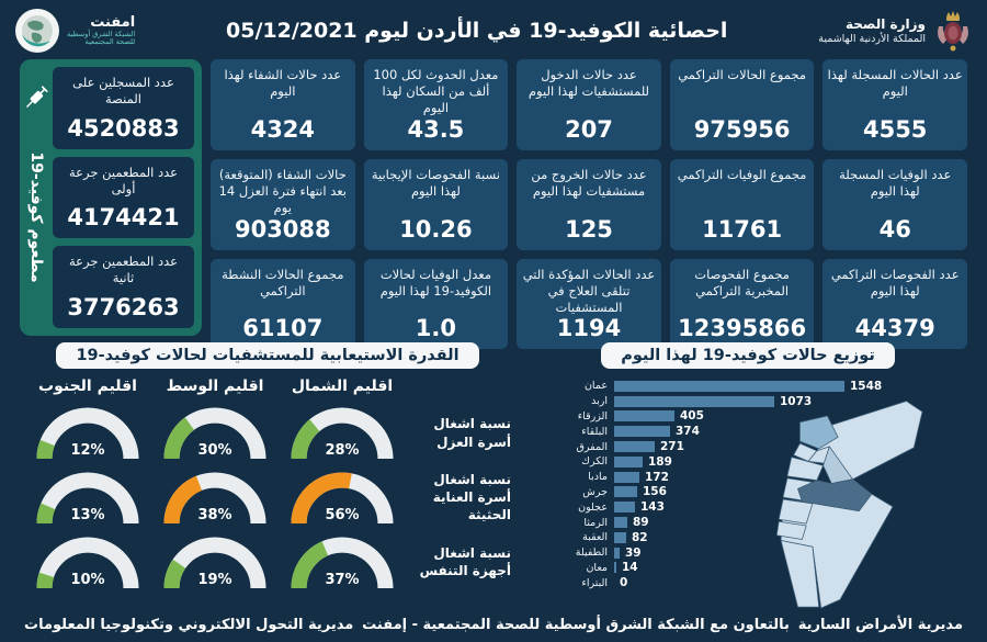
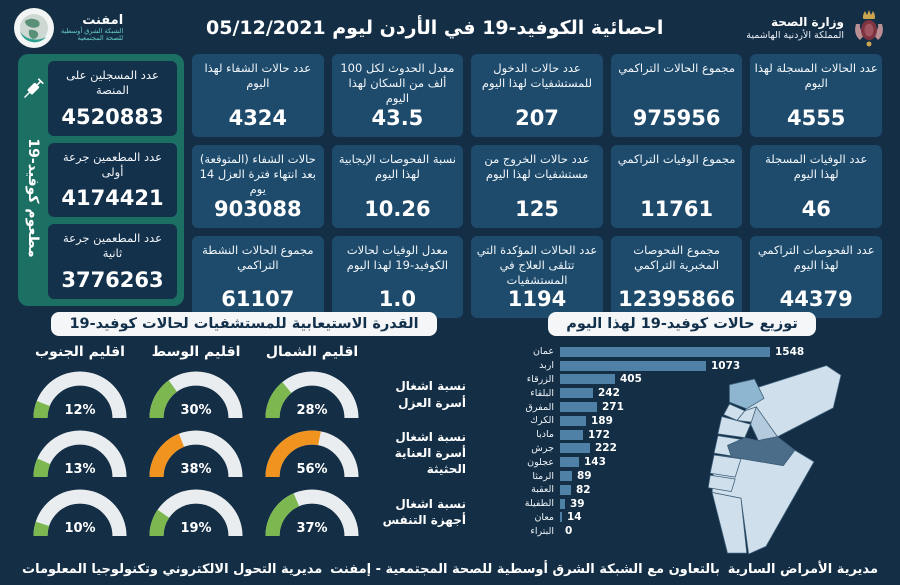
توزيع حالات كوفيد-19 لهذا اليوم/البلقاء: 374 -> 242
توزيع حالات كوفيد-19 لهذا اليوم/جرش: 156 -> 222
